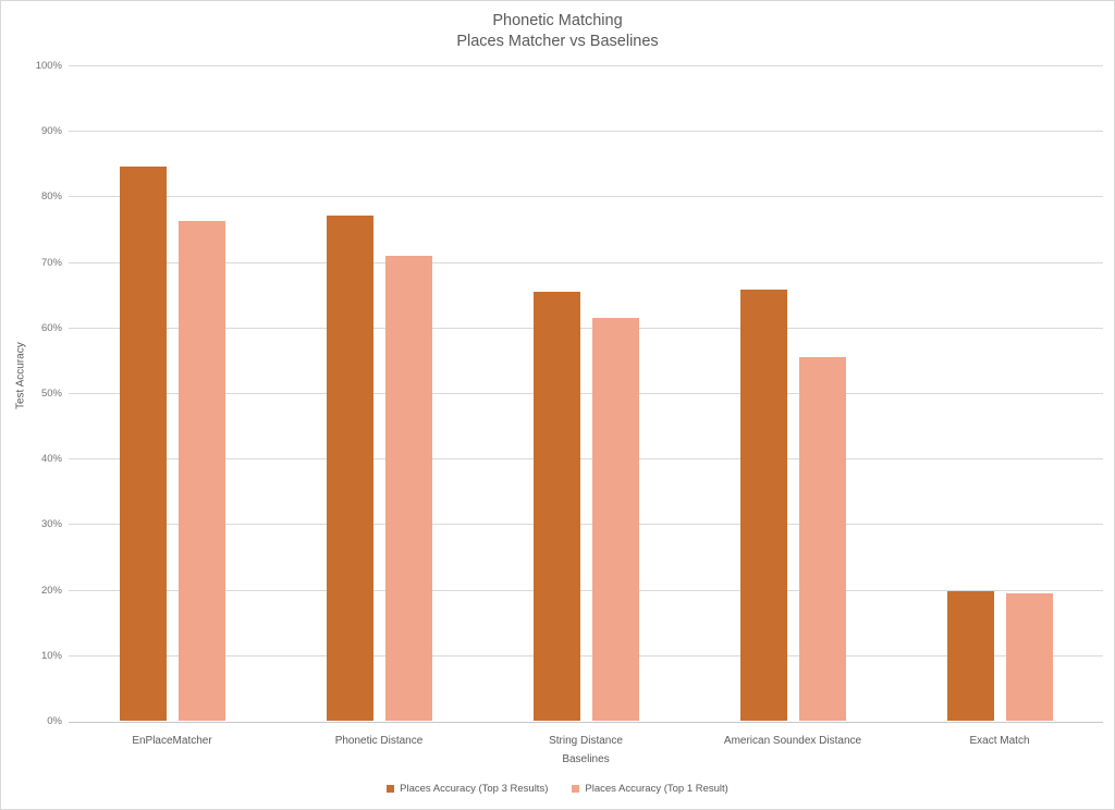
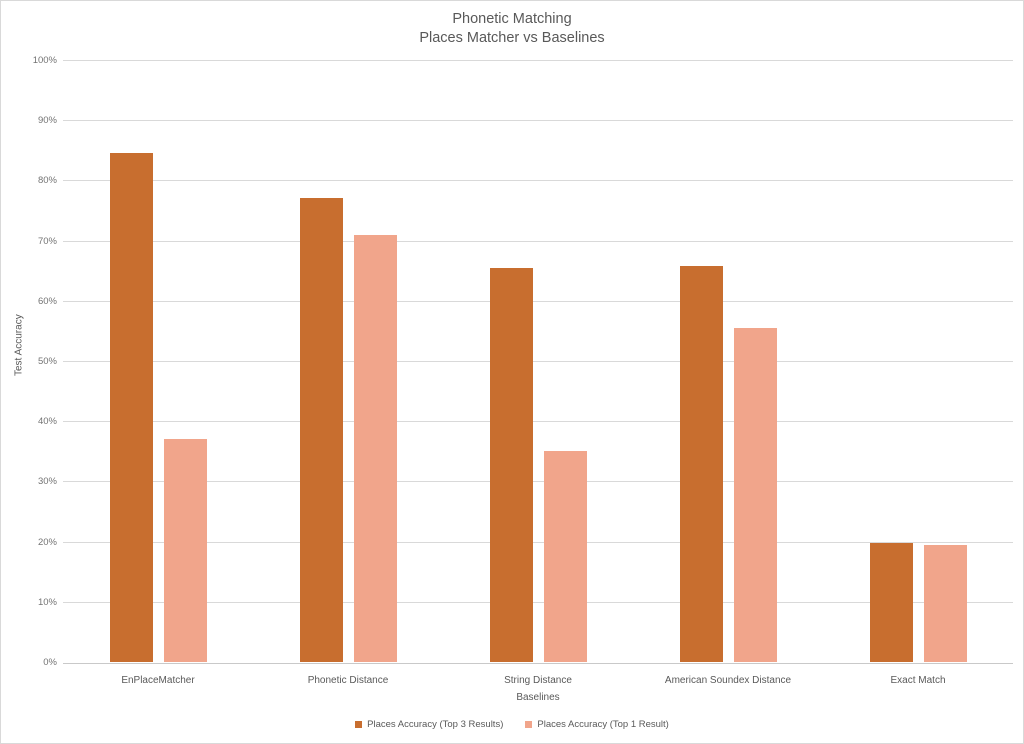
Places Accuracy (Top 1 Result)/EnPlaceMatcher: 76% -> 37%
Places Accuracy (Top 1 Result)/String Distance: 62% -> 35%
